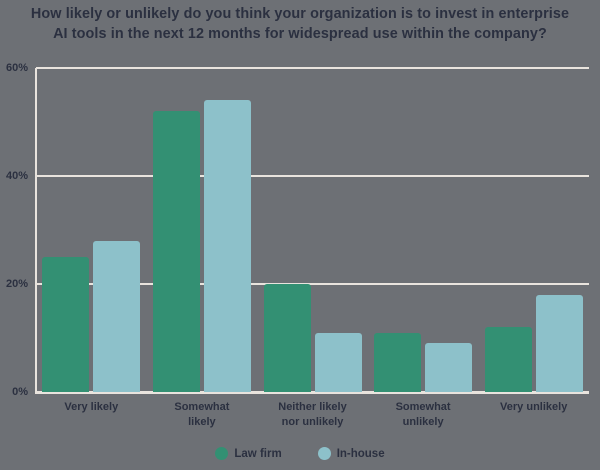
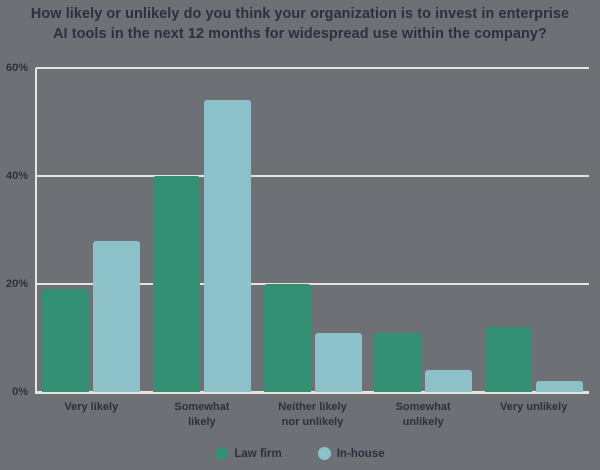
Law firm/Very likely: 25% -> 19%
Law firm/Somewhat likely: 52% -> 40%
In-house/Somewhat unlikely: 9% -> 4%
In-house/Very unlikely: 18% -> 2%
